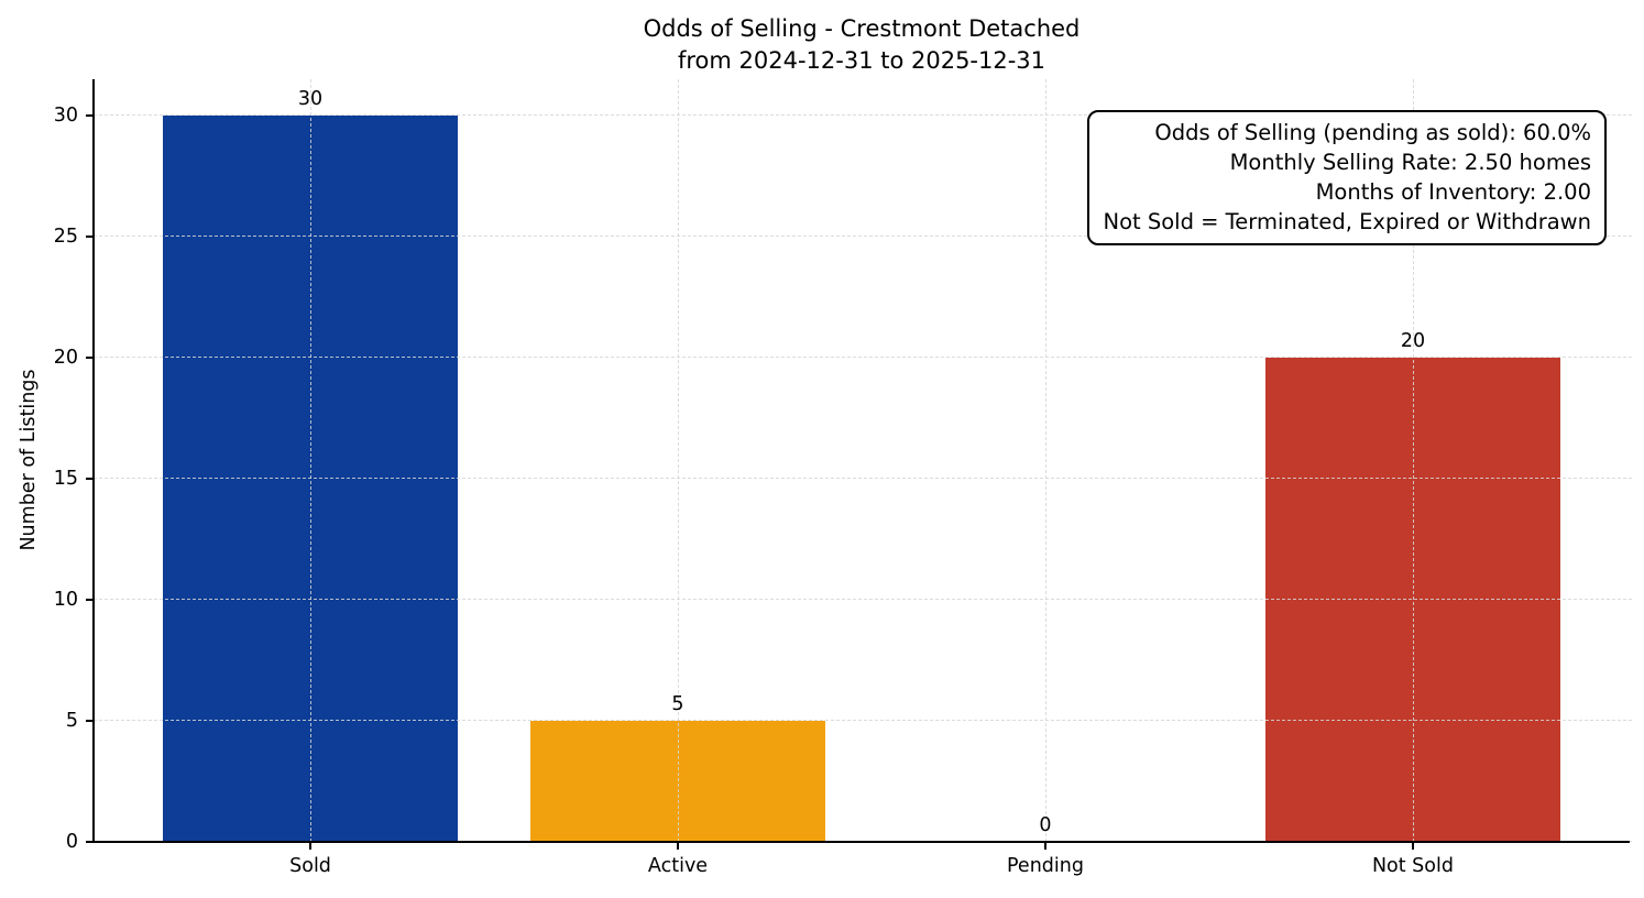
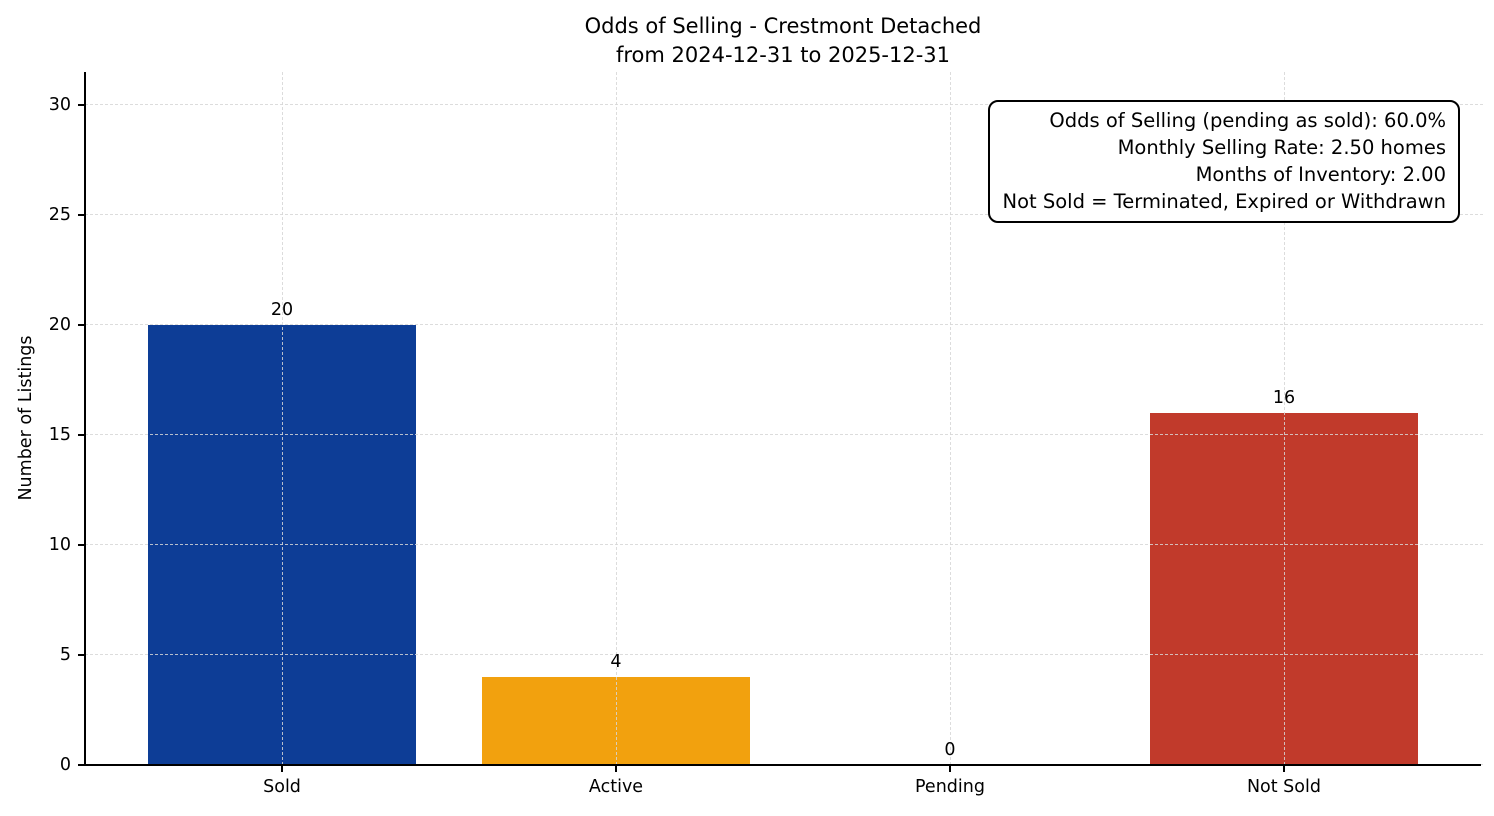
Sold: 30 -> 20
Active: 5 -> 4
Not Sold: 20 -> 16
